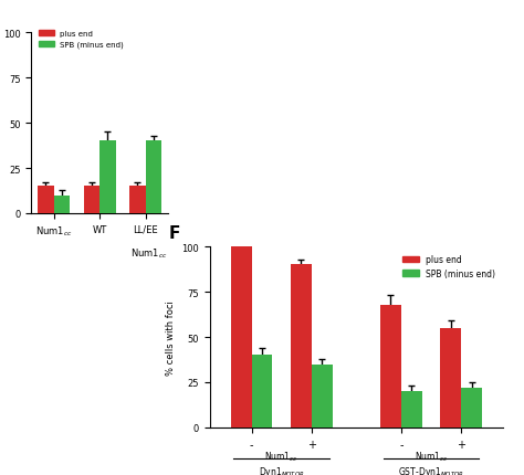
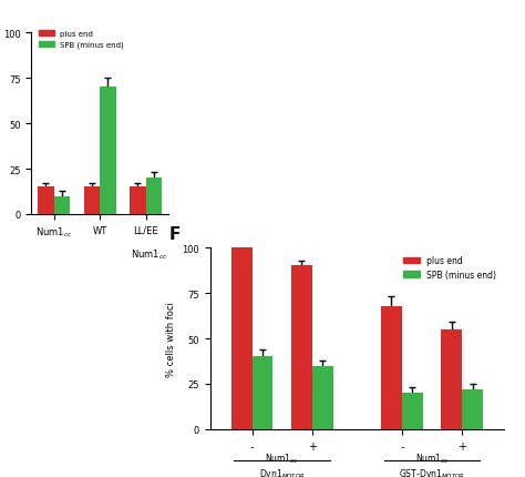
SPB (minus end)/WT: 40 -> 70
SPB (minus end)/LL/EE: 40 -> 20
